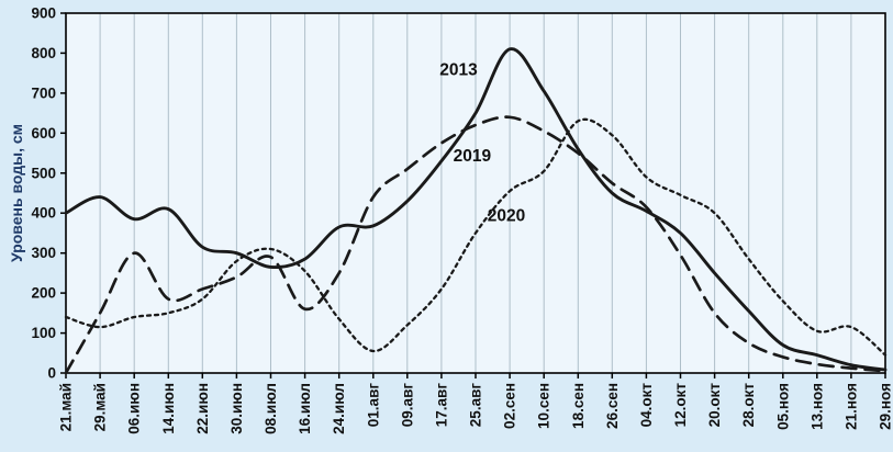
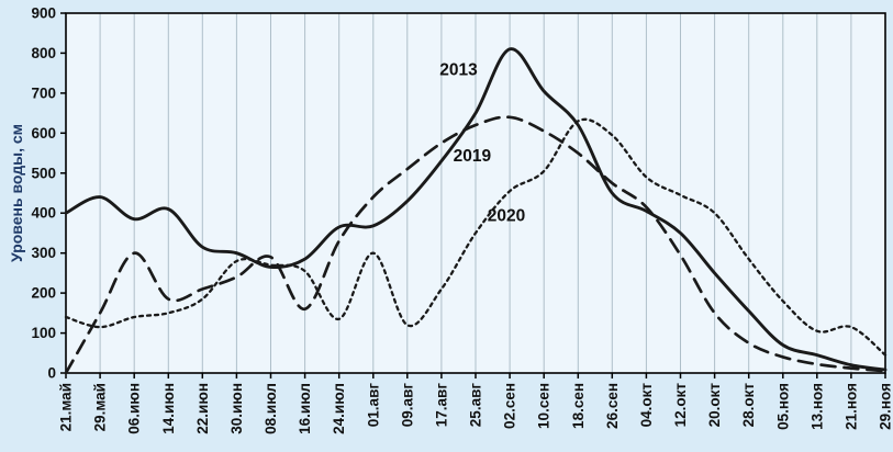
2020/08.июл: 310 -> 270
2019/24.июл: 250 -> 330
2020/01.авг: 60 -> 300
2013/18.сен: 560 -> 620
